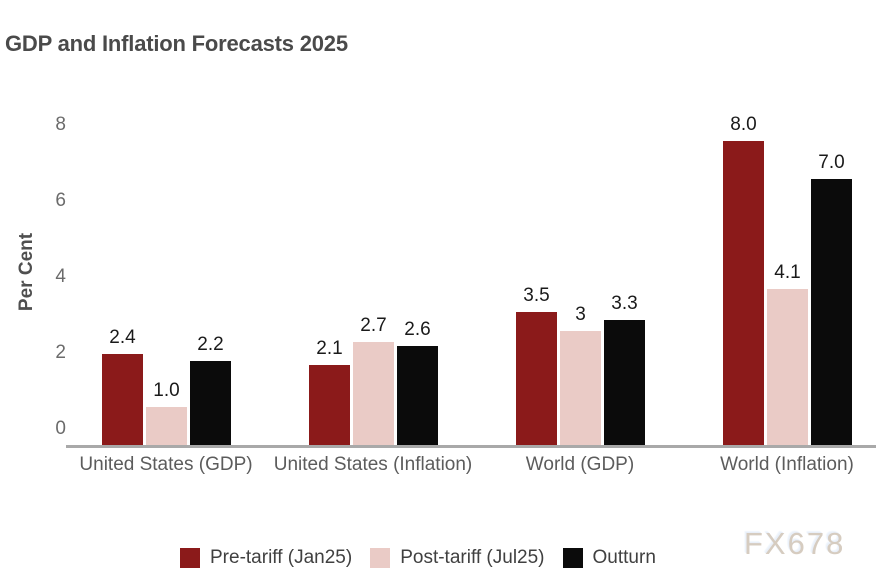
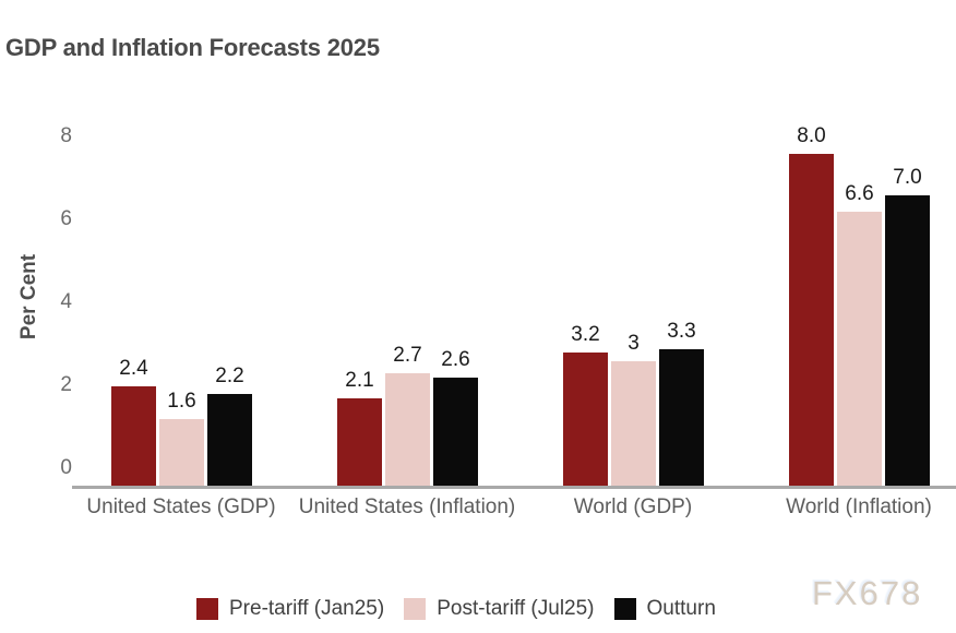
Post-tariff (Jul25)/United States (GDP): 1.0 -> 1.6
Pre-tariff (Jan25)/World (GDP): 3.5 -> 3.2
Post-tariff (Jul25)/World (Inflation): 4.1 -> 6.6
